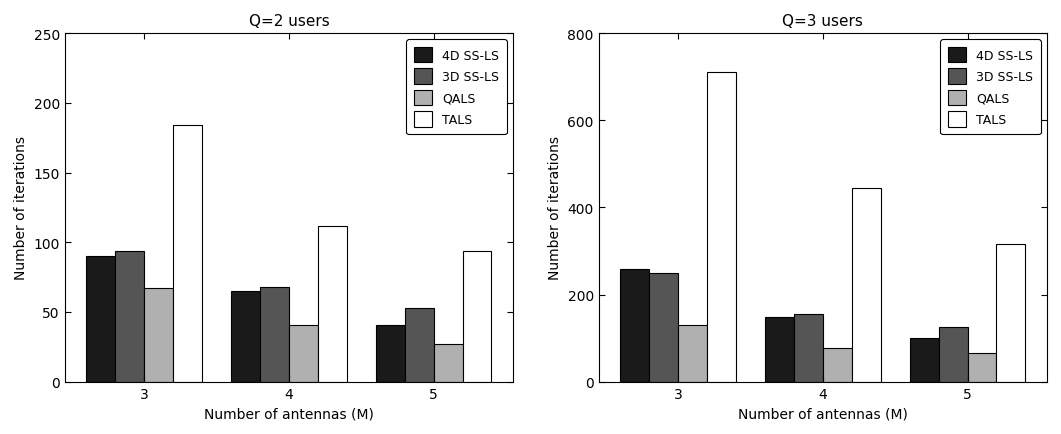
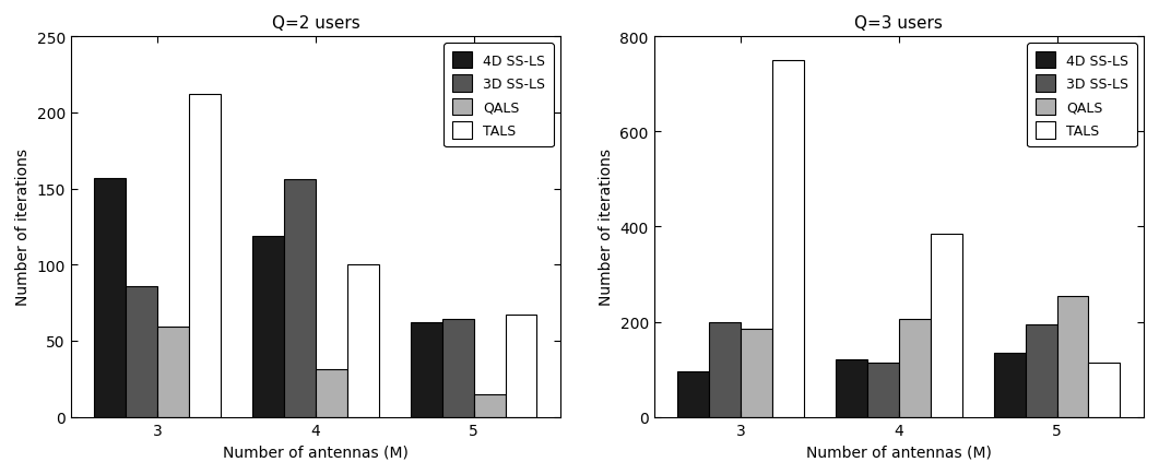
Q=2 users/4D SS-LS/3: 90 -> 157
Q=2 users/3D SS-LS/3: 94 -> 86
Q=2 users/QALS/3: 67 -> 59
Q=2 users/TALS/3: 184 -> 212
Q=2 users/4D SS-LS/4: 65 -> 119
Q=2 users/3D SS-LS/4: 68 -> 156
Q=2 users/QALS/4: 41 -> 31
Q=2 users/TALS/4: 112 -> 100
Q=2 users/4D SS-LS/5: 41 -> 62
Q=2 users/3D SS-LS/5: 53 -> 64
Q=2 users/QALS/5: 27 -> 15
Q=2 users/TALS/5: 94 -> 67
Q=3 users/4D SS-LS/3: 258 -> 95
Q=3 users/3D SS-LS/3: 250 -> 200
Q=3 users/QALS/3: 130 -> 185
Q=3 users/TALS/3: 710 -> 750
Q=3 users/4D SS-LS/4: 148 -> 120
Q=3 users/3D SS-LS/4: 155 -> 115
Q=3 users/QALS/4: 78 -> 205
Q=3 users/TALS/4: 445 -> 385
Q=3 users/4D SS-LS/5: 100 -> 135
Q=3 users/3D SS-LS/5: 125 -> 195
Q=3 users/QALS/5: 65 -> 255
Q=3 users/TALS/5: 315 -> 115
